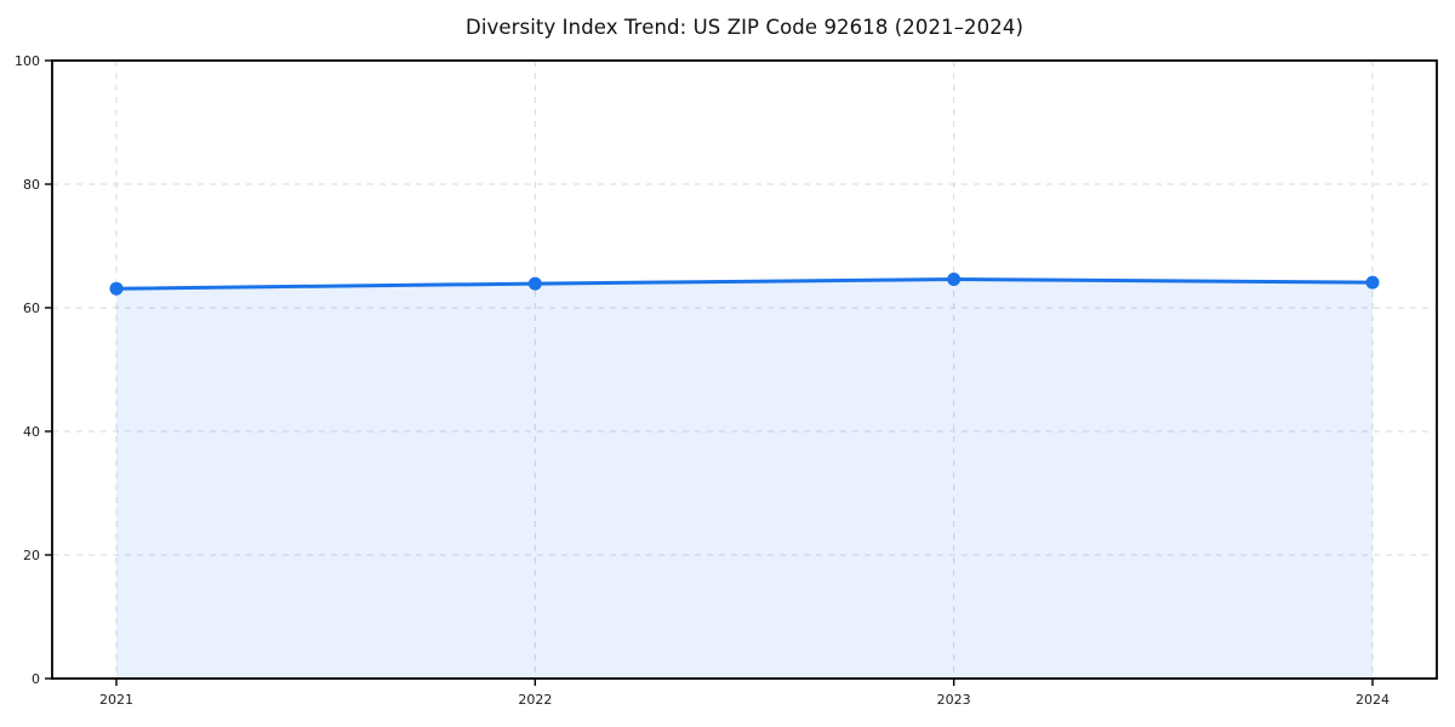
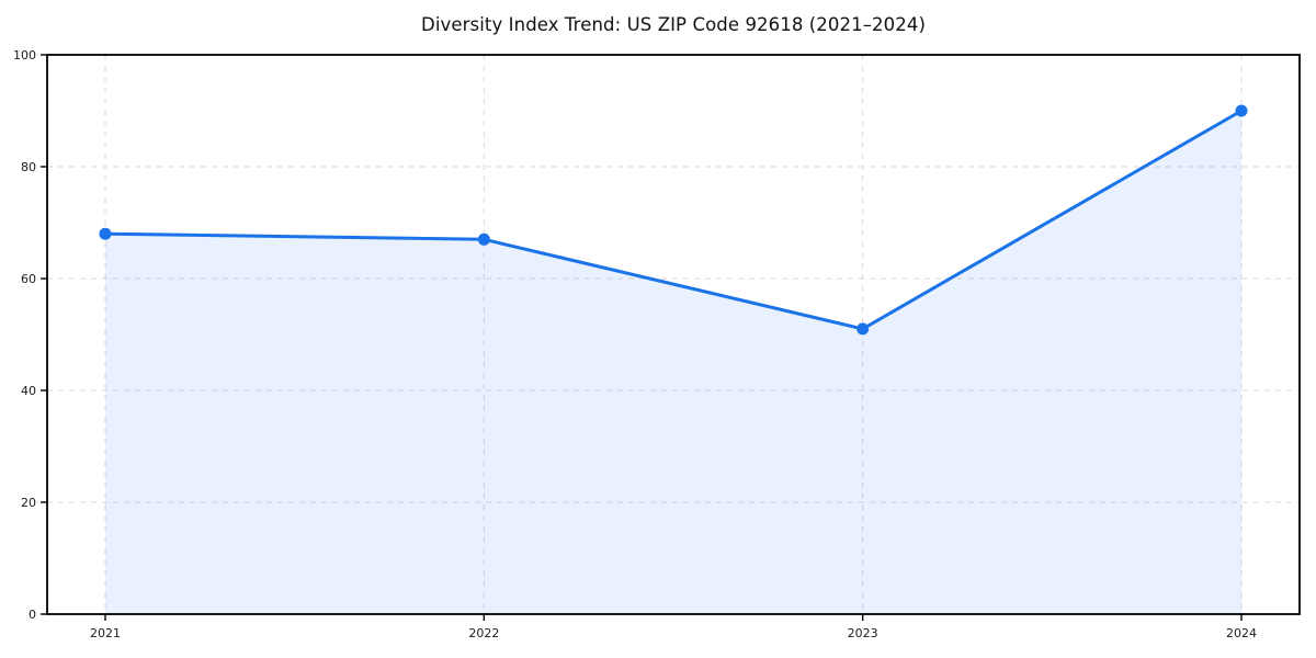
2021: 63 -> 68
2022: 64 -> 67
2023: 65 -> 51
2024: 64 -> 90
